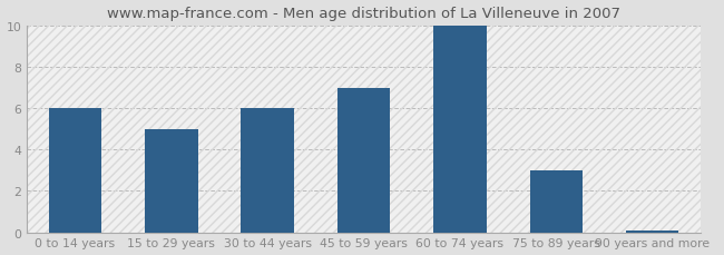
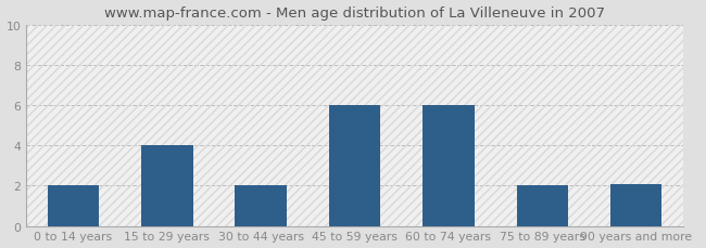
0 to 14 years: 6.0 -> 2.0
15 to 29 years: 5.0 -> 4.0
30 to 44 years: 6.0 -> 2.0
45 to 59 years: 7.0 -> 6.0
60 to 74 years: 10.0 -> 6.0
75 to 89 years: 3.0 -> 2.0
90 years and more: 0.1 -> 2.1
